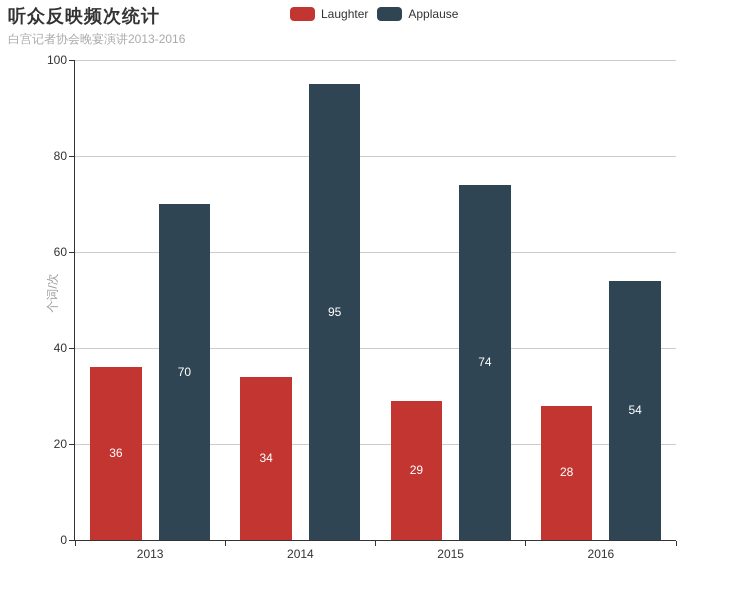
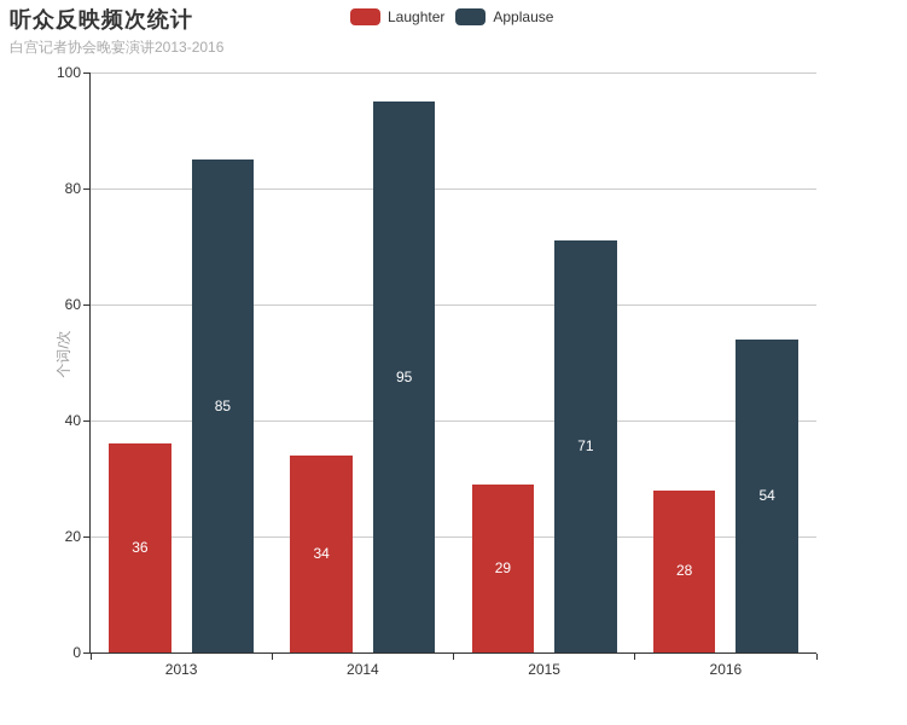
Applause/2013: 70 -> 85
Applause/2015: 74 -> 71
